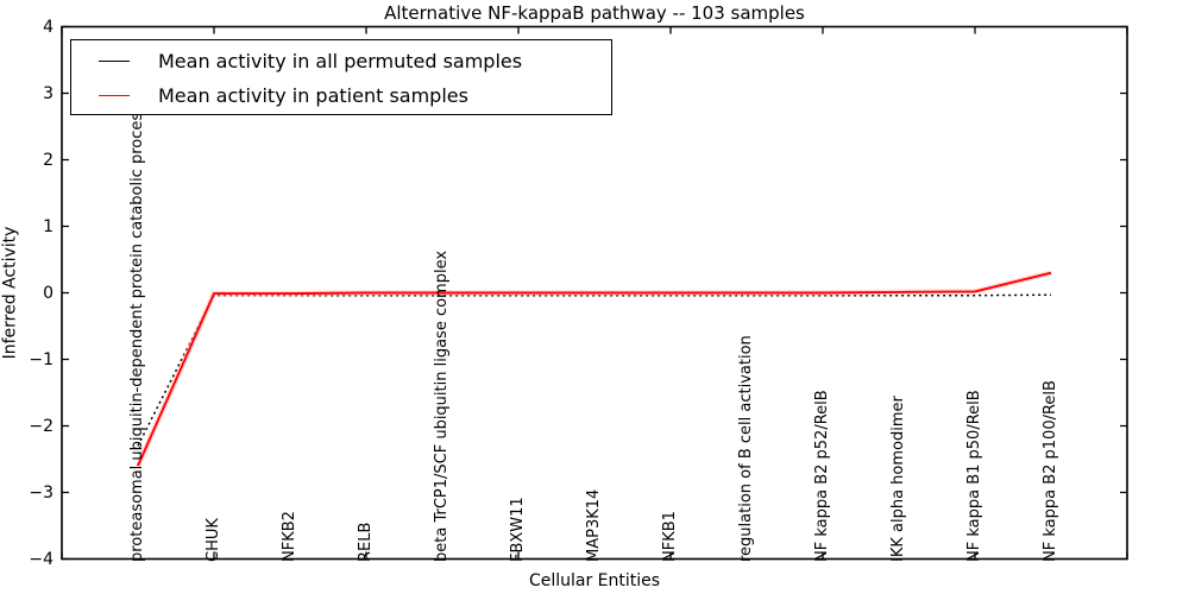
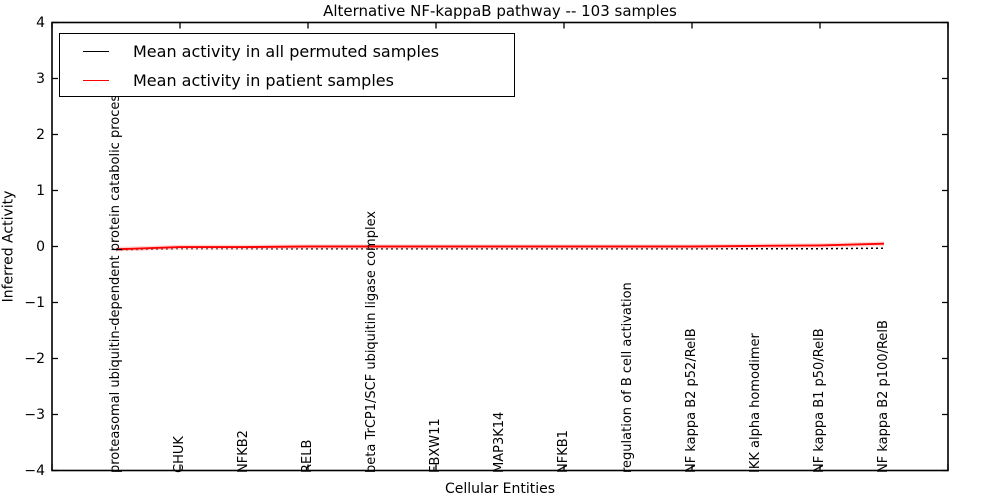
Mean activity in all permuted samples/proteasomal ubiquitin-dependent protein catabolic process: -2.3 -> -0.1
Mean activity in patient samples/proteasomal ubiquitin-dependent protein catabolic process: -2.6 -> -0.1
Mean activity in patient samples/NF kappa B2 p100/RelB: 0.3 -> 0.1
